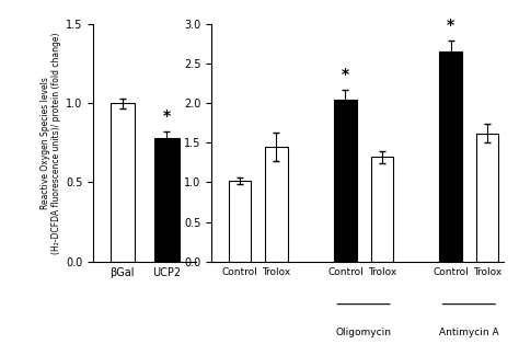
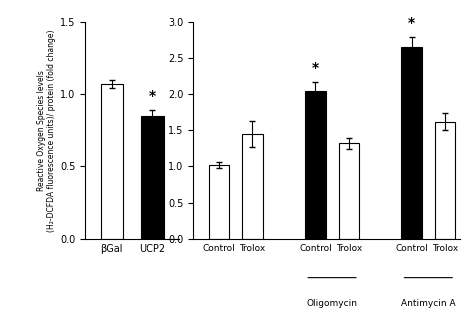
βGal: 1.00 -> 1.07
UCP2: 0.78 -> 0.85
